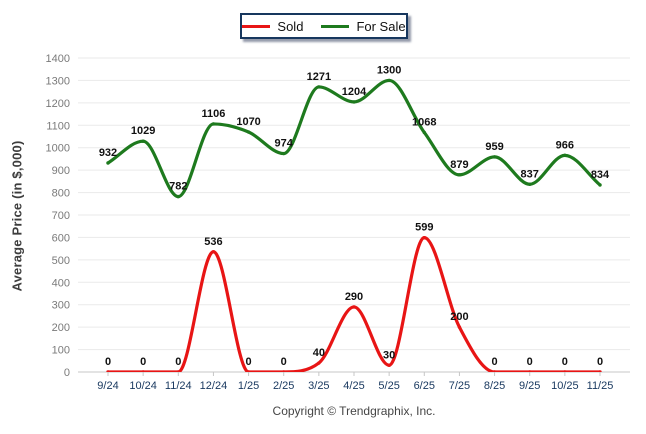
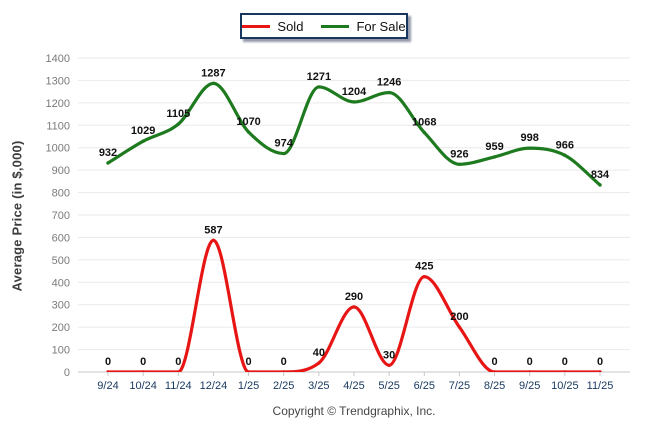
For Sale/11/24: 782 -> 1105
Sold/12/24: 536 -> 587
For Sale/12/24: 1106 -> 1287
For Sale/5/25: 1300 -> 1246
Sold/6/25: 599 -> 425
For Sale/7/25: 879 -> 926
For Sale/9/25: 837 -> 998
